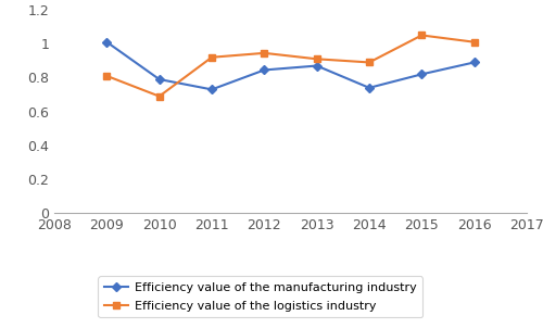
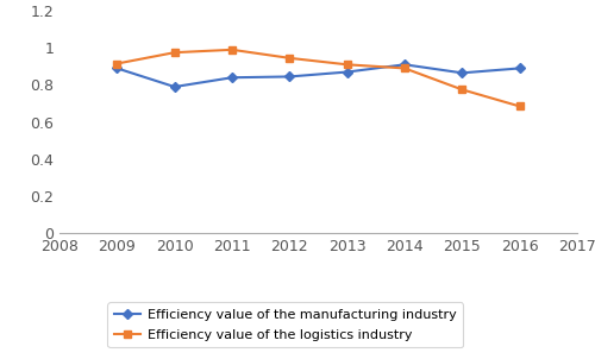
Efficiency value of the manufacturing industry/2009: 1.01 -> 0.89
Efficiency value of the logistics industry/2009: 0.81 -> 0.92
Efficiency value of the logistics industry/2010: 0.69 -> 0.97
Efficiency value of the manufacturing industry/2011: 0.73 -> 0.84
Efficiency value of the logistics industry/2011: 0.92 -> 0.99
Efficiency value of the manufacturing industry/2014: 0.74 -> 0.91
Efficiency value of the manufacturing industry/2015: 0.82 -> 0.86
Efficiency value of the logistics industry/2015: 1.05 -> 0.78
Efficiency value of the logistics industry/2016: 1.01 -> 0.69
